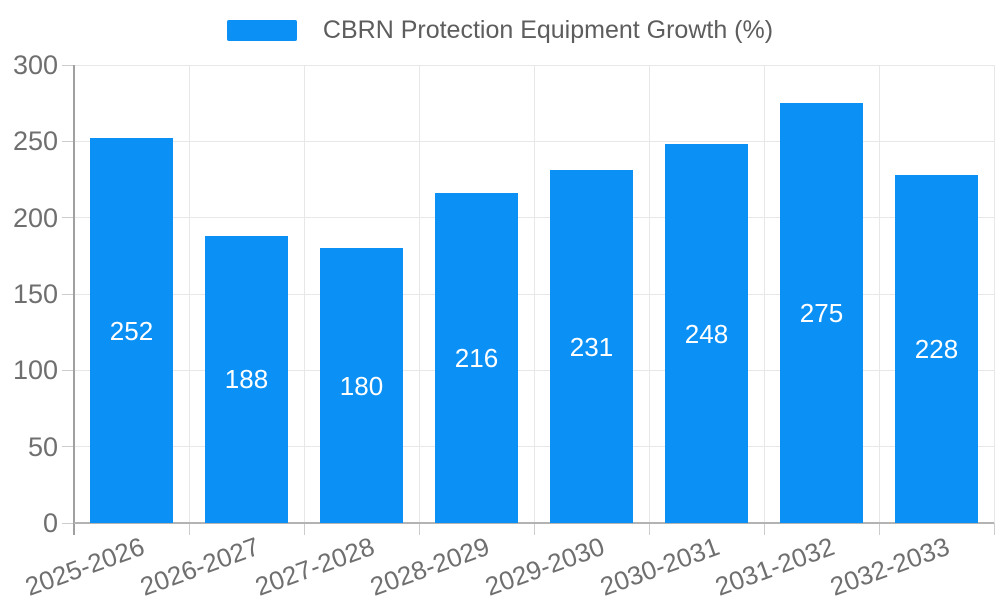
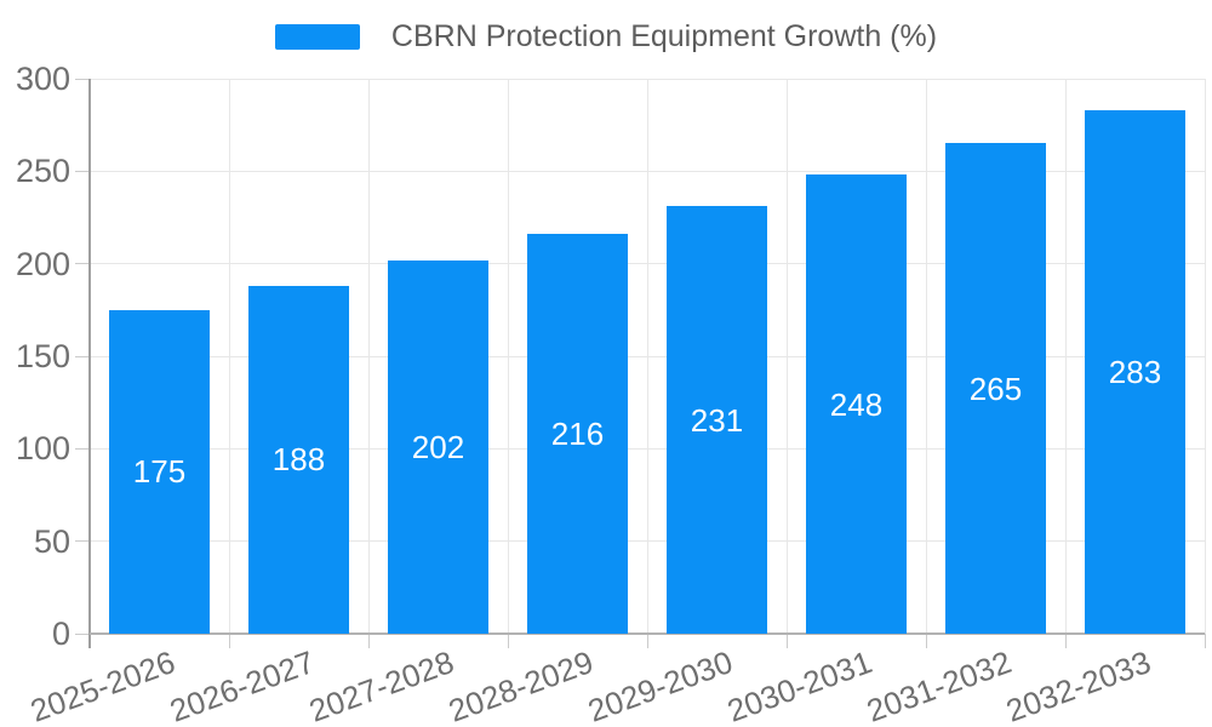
2025-2026: 252 -> 175
2027-2028: 180 -> 202
2031-2032: 275 -> 265
2032-2033: 228 -> 283
